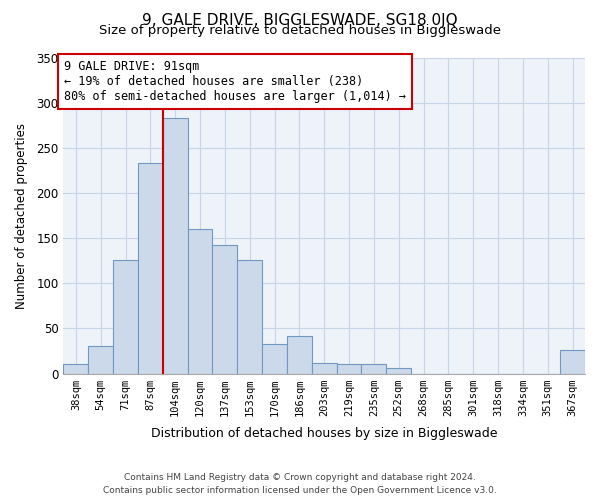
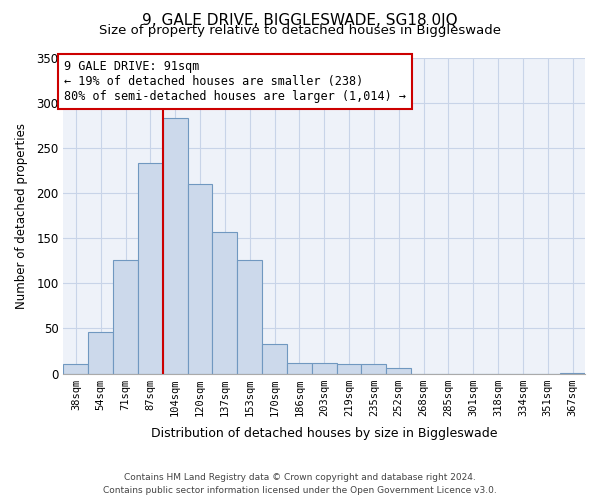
54sqm: 30 -> 46
120sqm: 160 -> 210
137sqm: 142 -> 157
186sqm: 42 -> 12
367sqm: 26 -> 1
